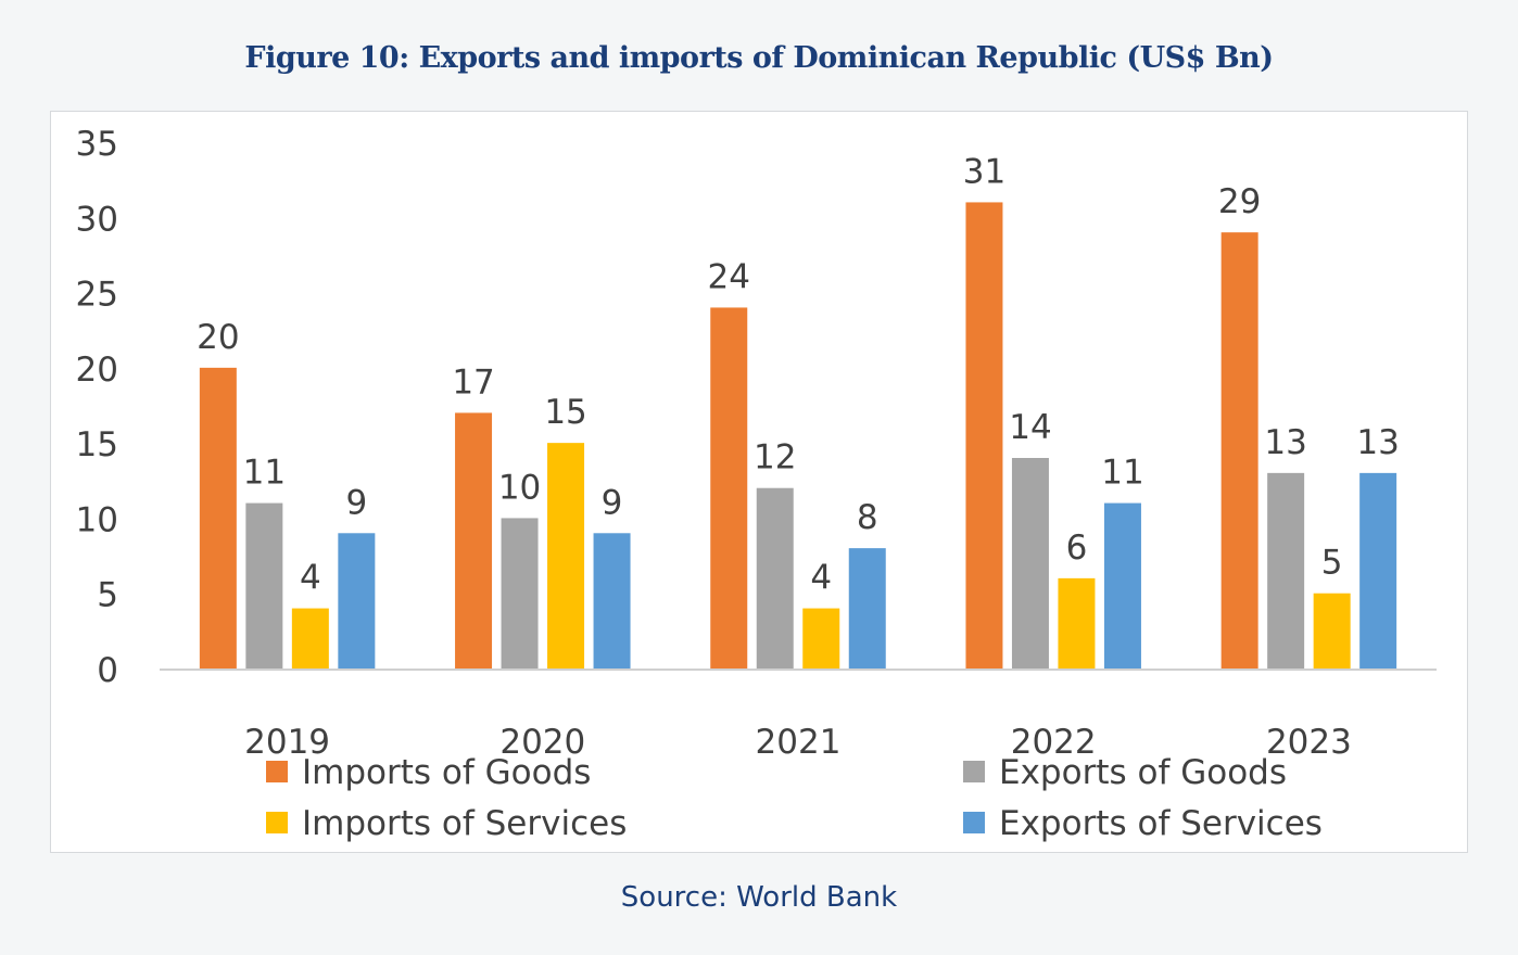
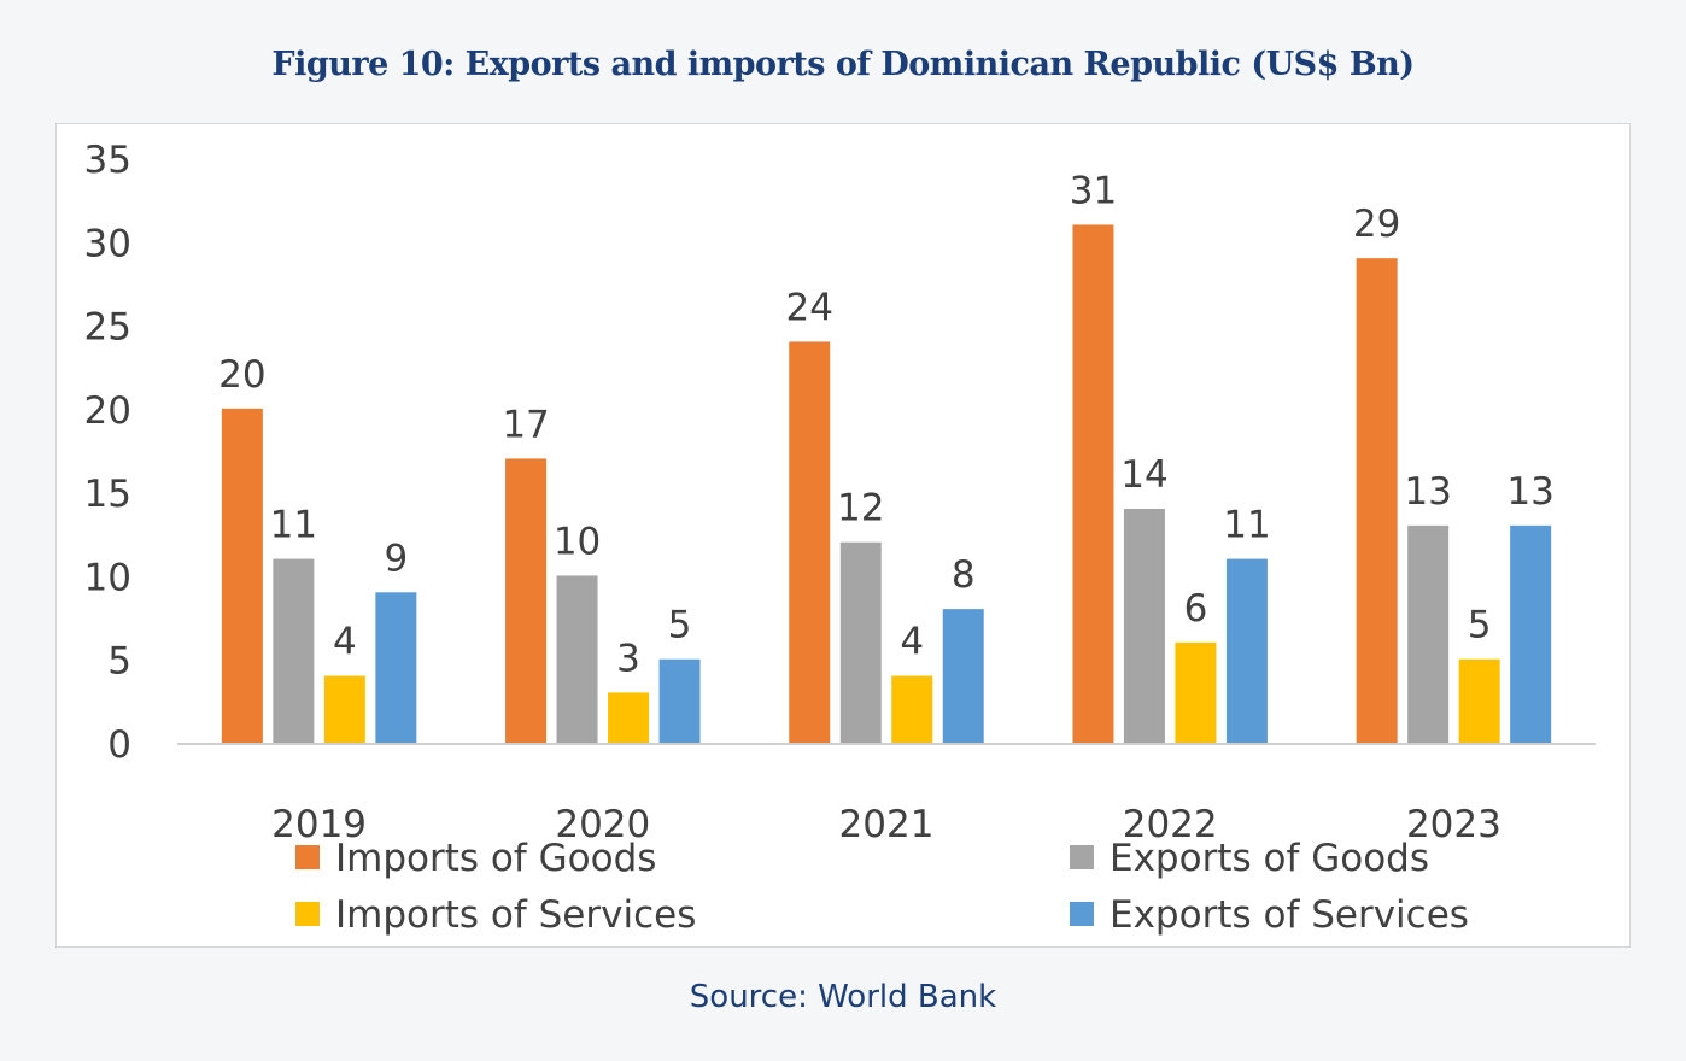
Imports of Services/2020: 15 -> 3
Exports of Services/2020: 9 -> 5
